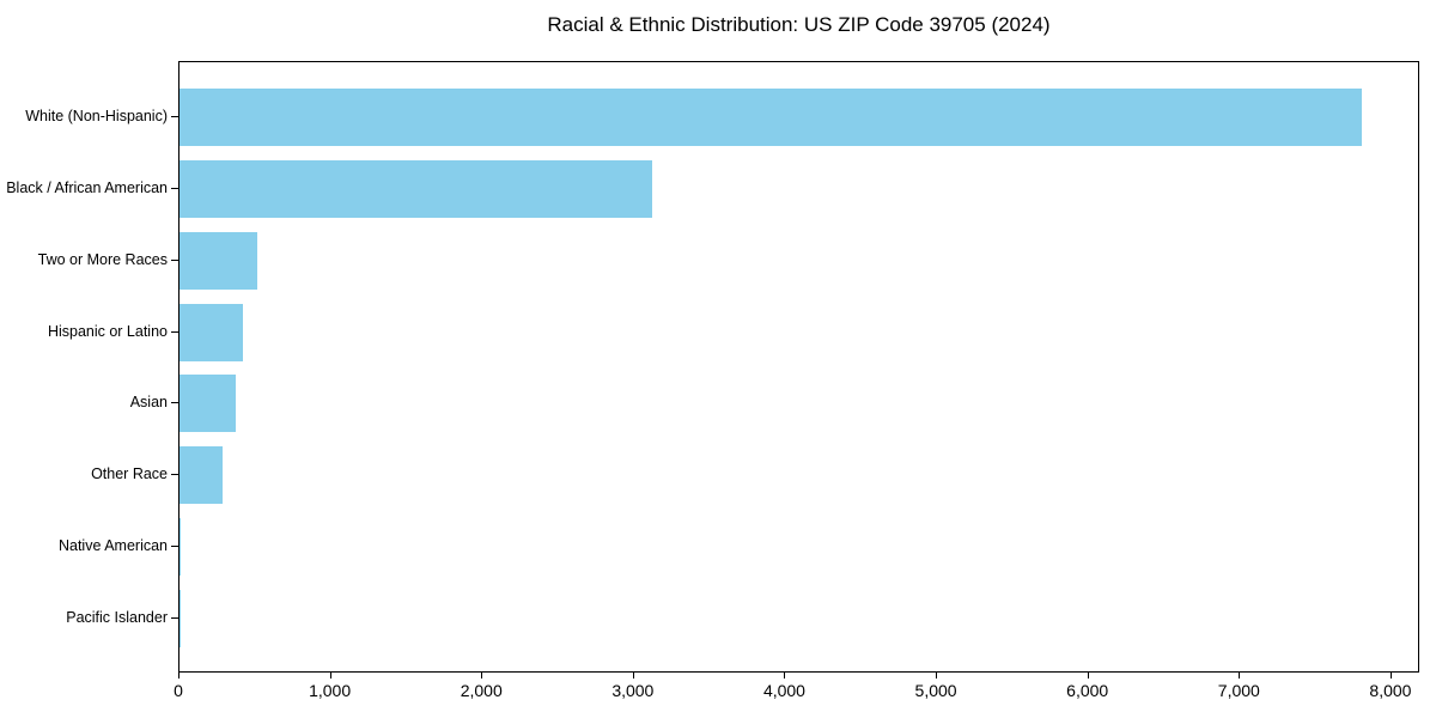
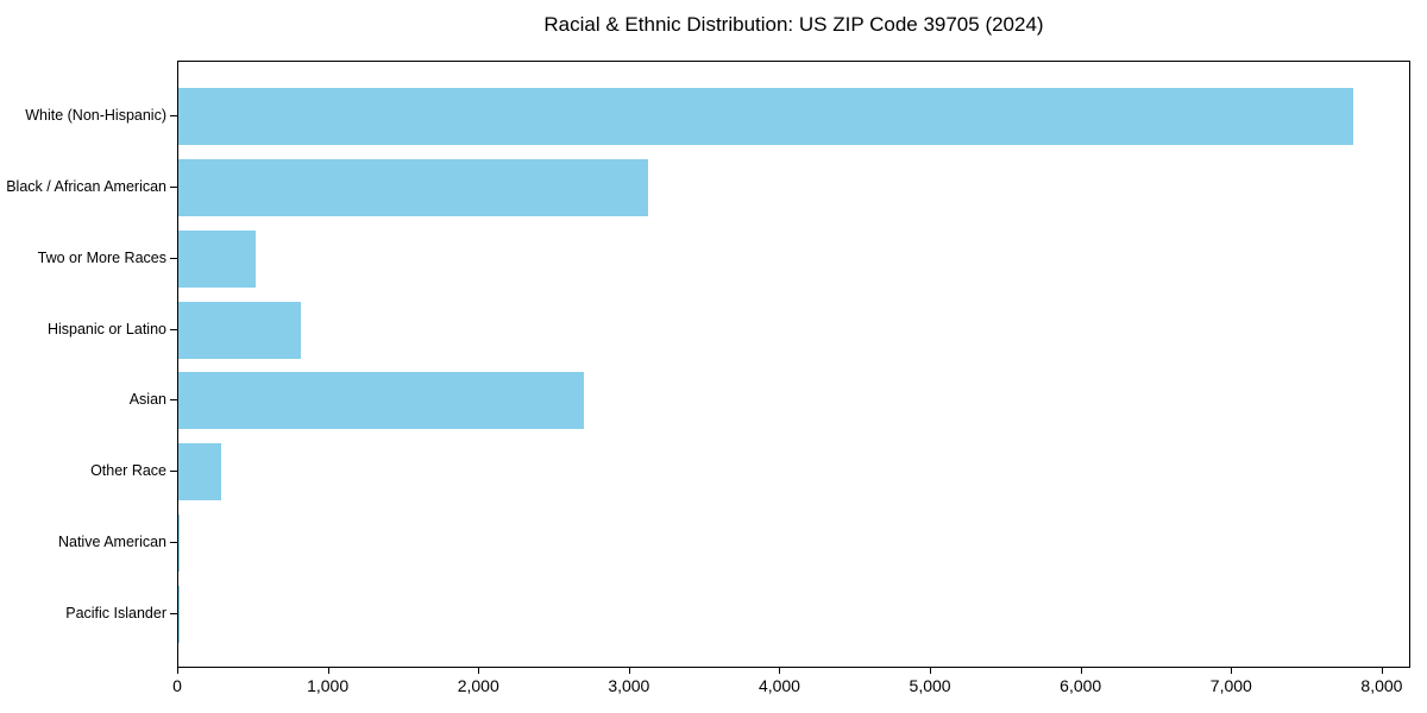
Hispanic or Latino: 420 -> 810
Asian: 380 -> 2690
